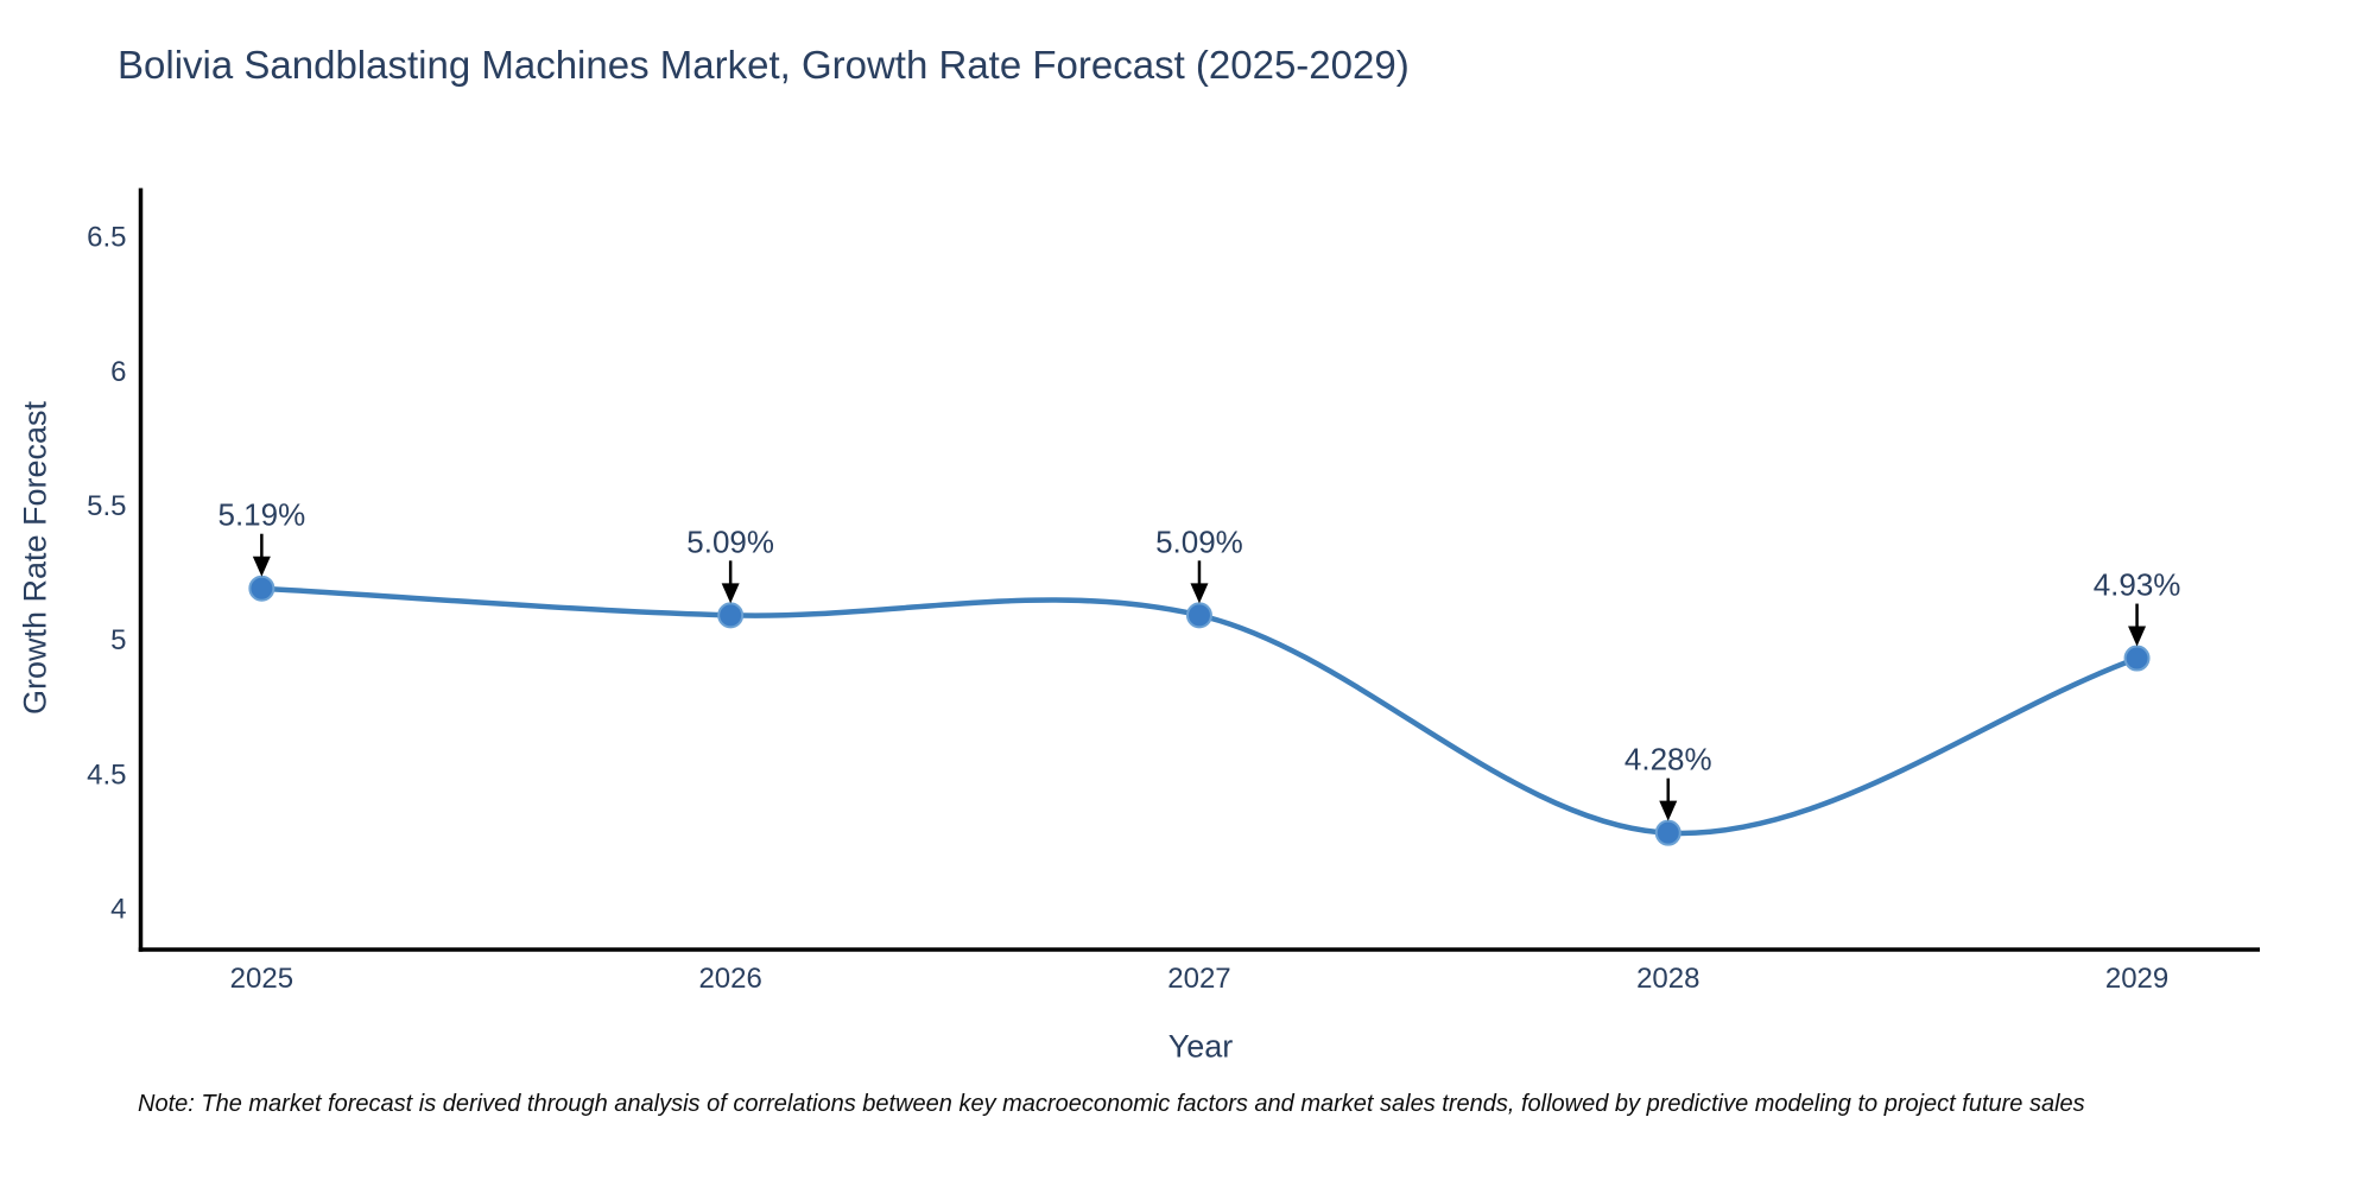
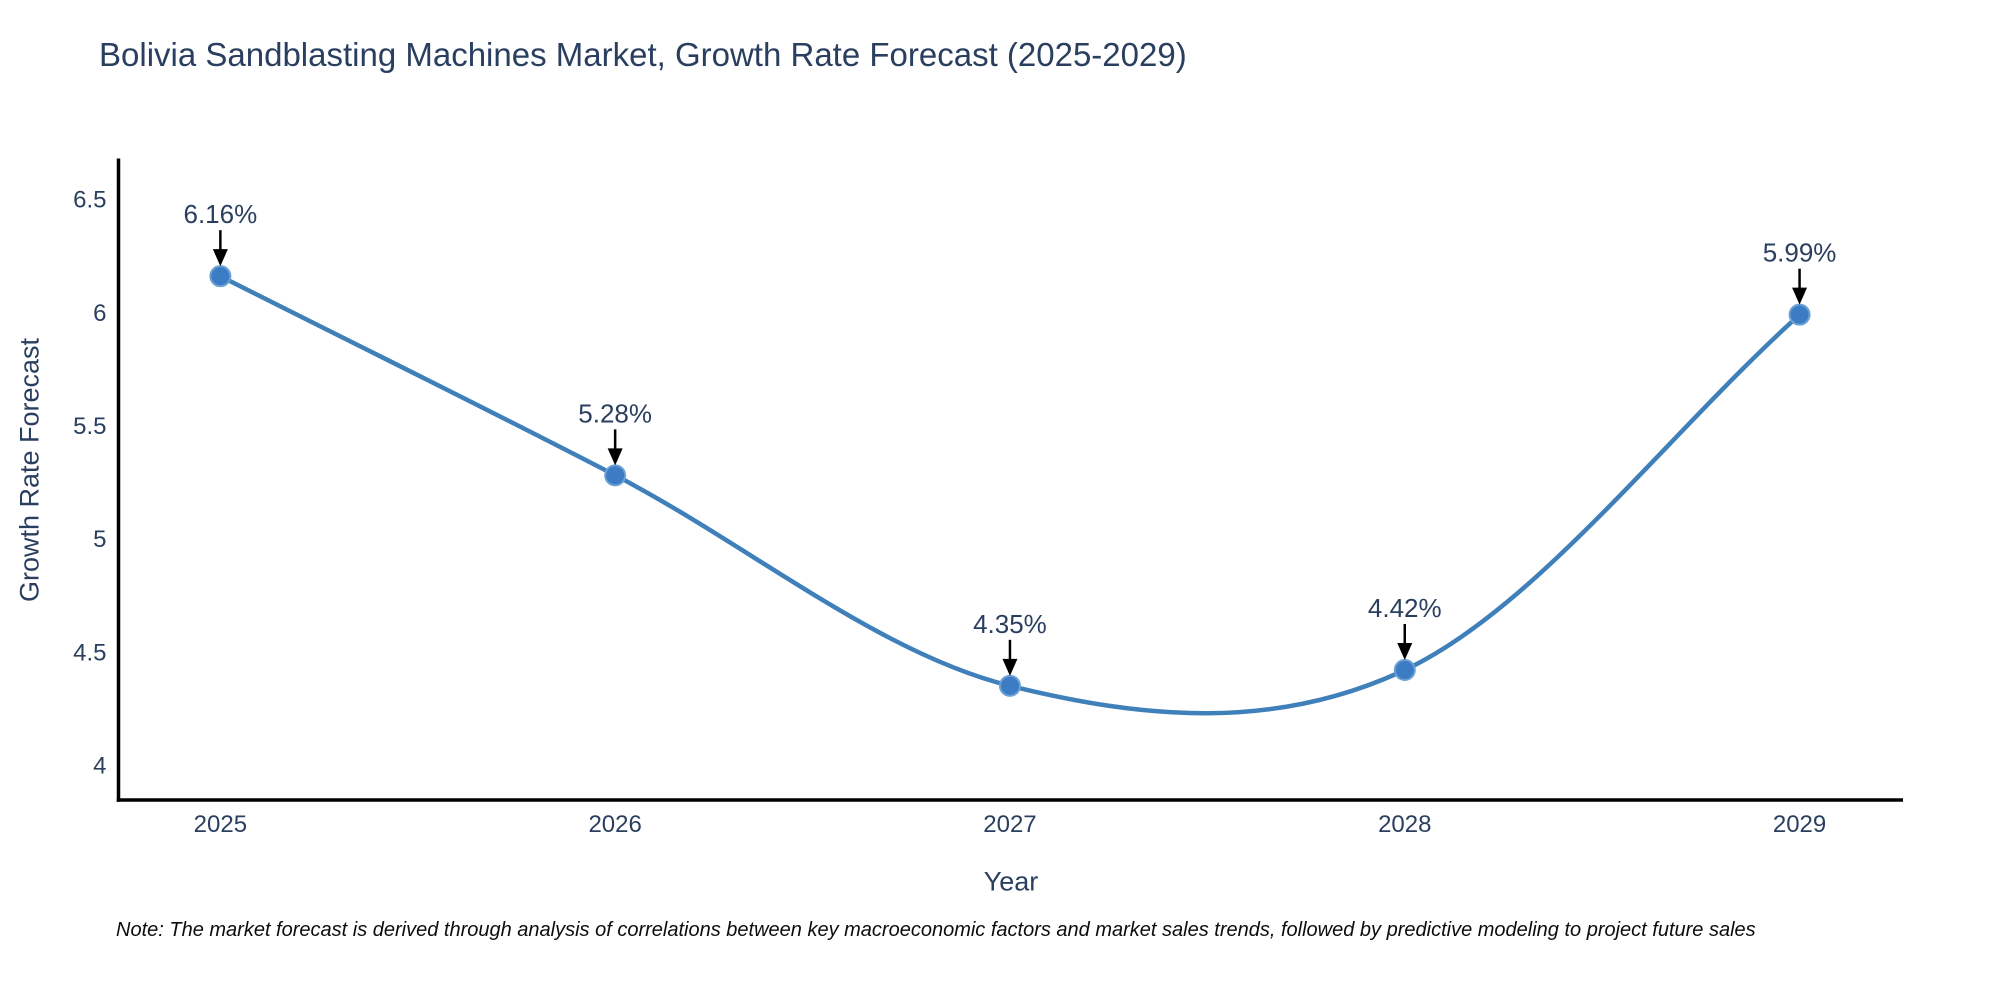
2025: 5.19% -> 6.16%
2026: 5.09% -> 5.28%
2027: 5.09% -> 4.35%
2028: 4.28% -> 4.42%
2029: 4.93% -> 5.99%
